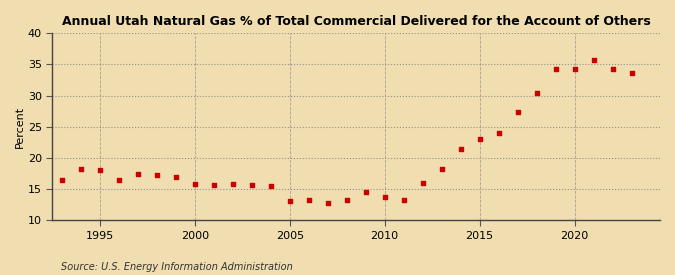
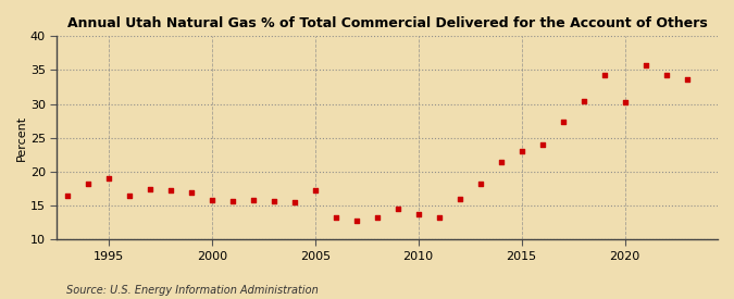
1995: 18.0 -> 19.0
2005: 13.1 -> 17.2
2020: 34.2 -> 30.2
